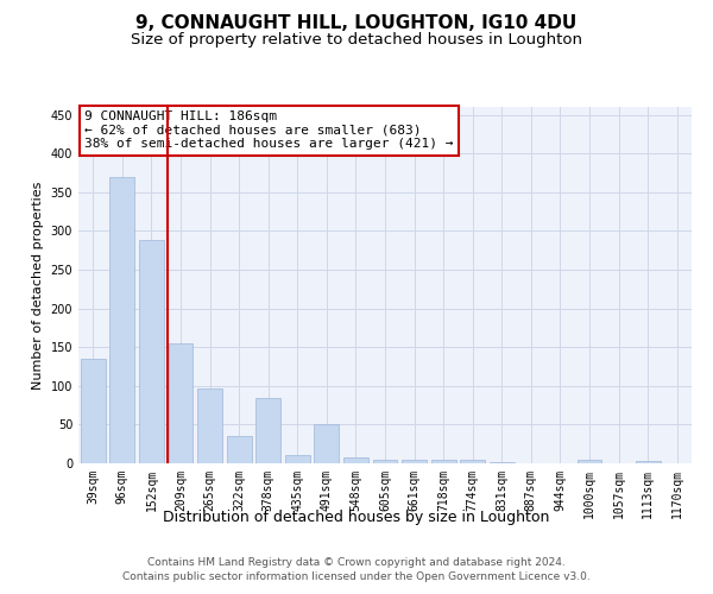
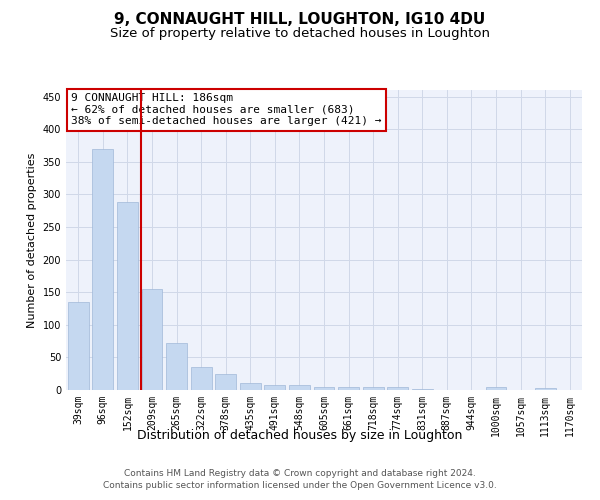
265sqm: 96 -> 72
378sqm: 84 -> 25
491sqm: 50 -> 8
